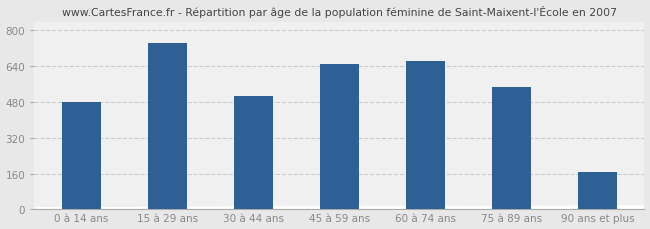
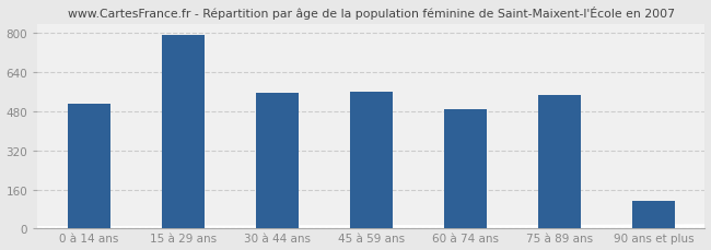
0 à 14 ans: 480 -> 510
15 à 29 ans: 745 -> 795
30 à 44 ans: 505 -> 555
45 à 59 ans: 650 -> 560
60 à 74 ans: 665 -> 490
90 ans et plus: 165 -> 115
